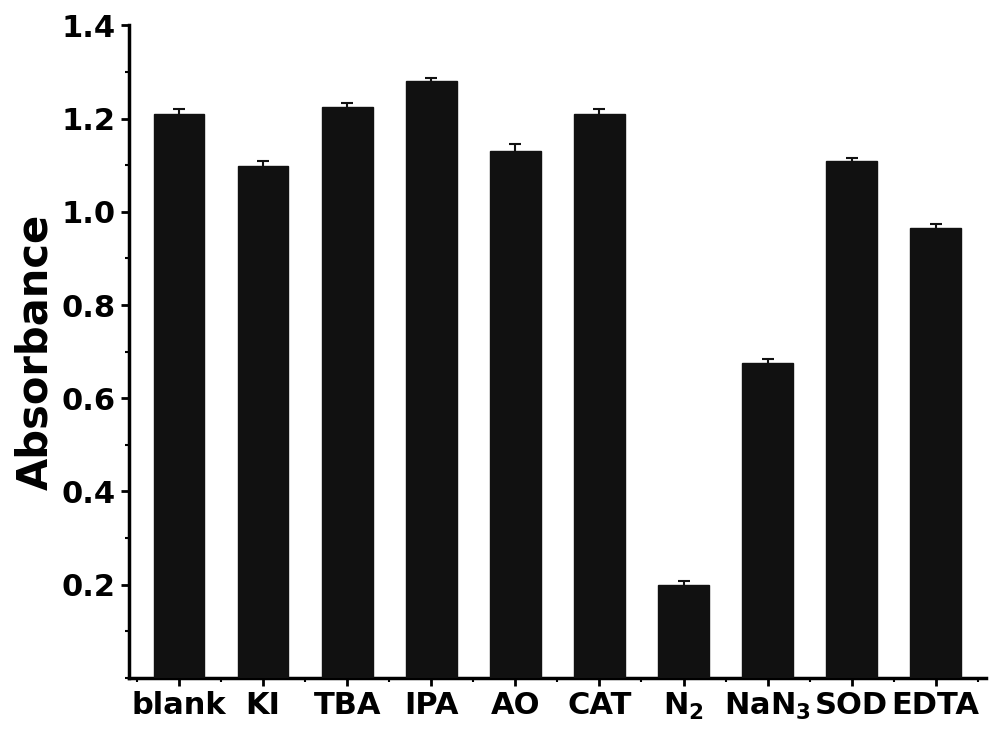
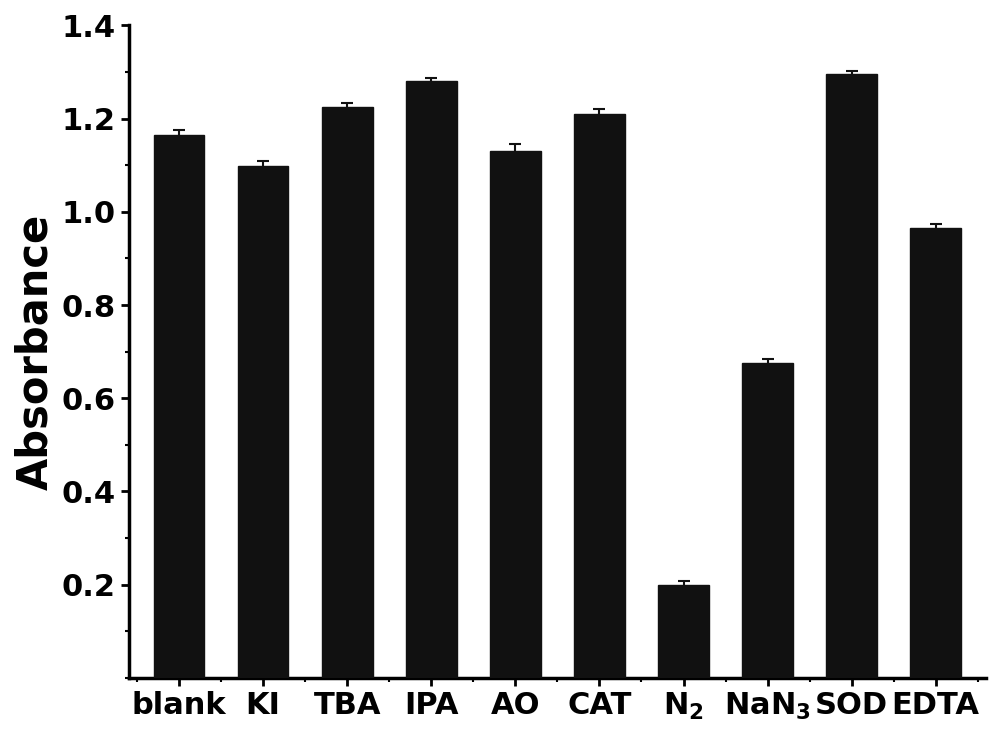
blank: 1.210 -> 1.165
SOD: 1.108 -> 1.295
